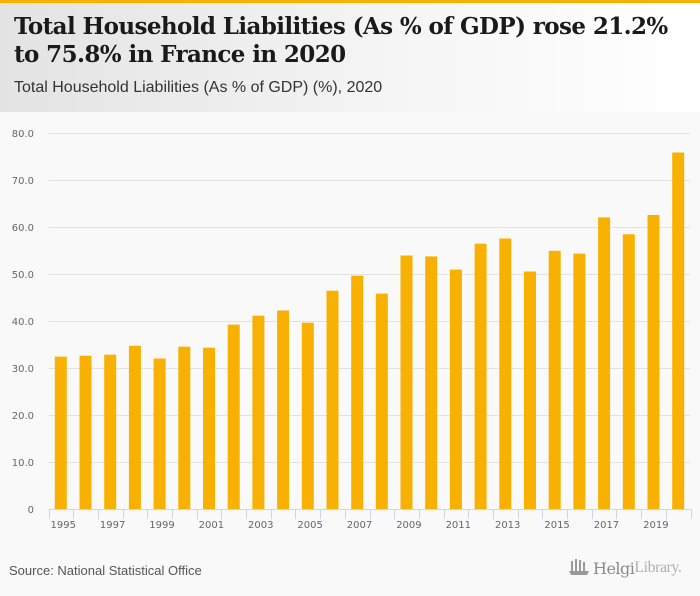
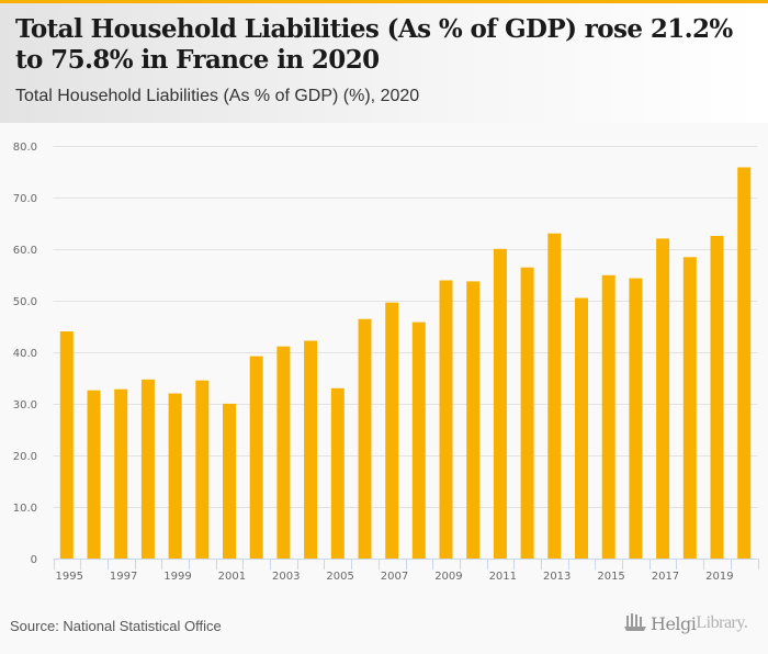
1995: 32 -> 44
2001: 34 -> 30
2005: 40 -> 33
2011: 51 -> 60
2013: 58 -> 63
